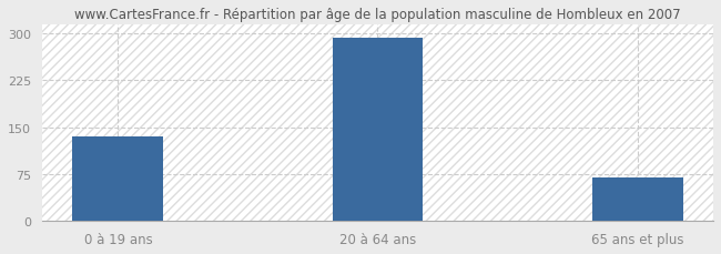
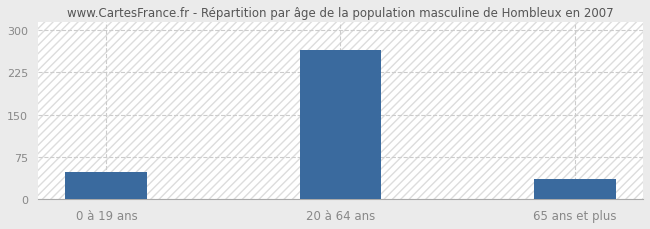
0 à 19 ans: 135 -> 48
20 à 64 ans: 293 -> 264
65 ans et plus: 70 -> 36
